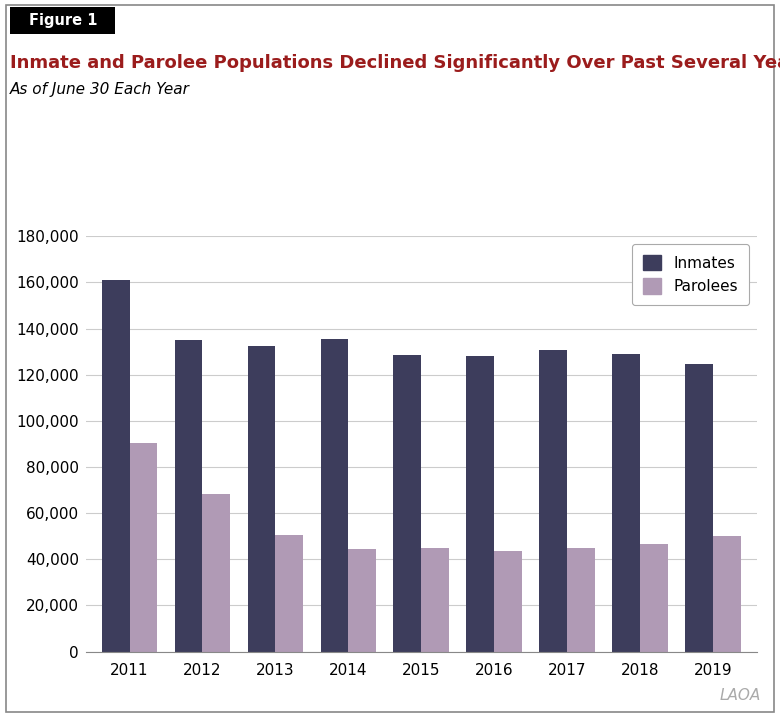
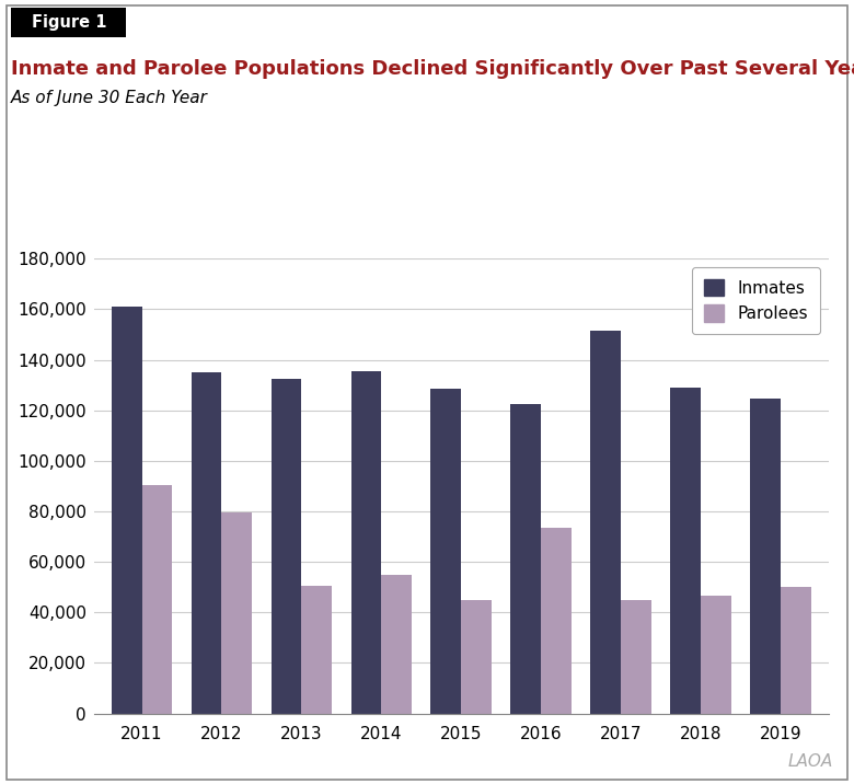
Parolees/2012: 68,500 -> 79,500
Parolees/2014: 44,500 -> 55,000
Inmates/2016: 128,000 -> 122,500
Parolees/2016: 43,500 -> 73,500
Inmates/2017: 130,500 -> 151,500
